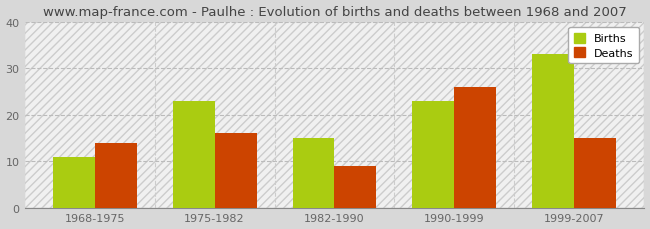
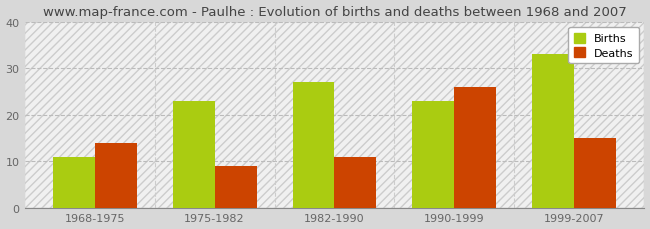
Deaths/1975-1982: 16 -> 9
Births/1982-1990: 15 -> 27
Deaths/1982-1990: 9 -> 11
